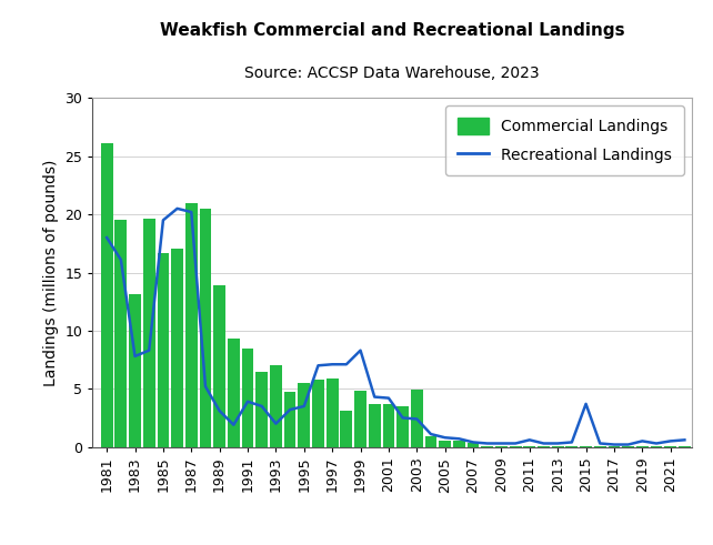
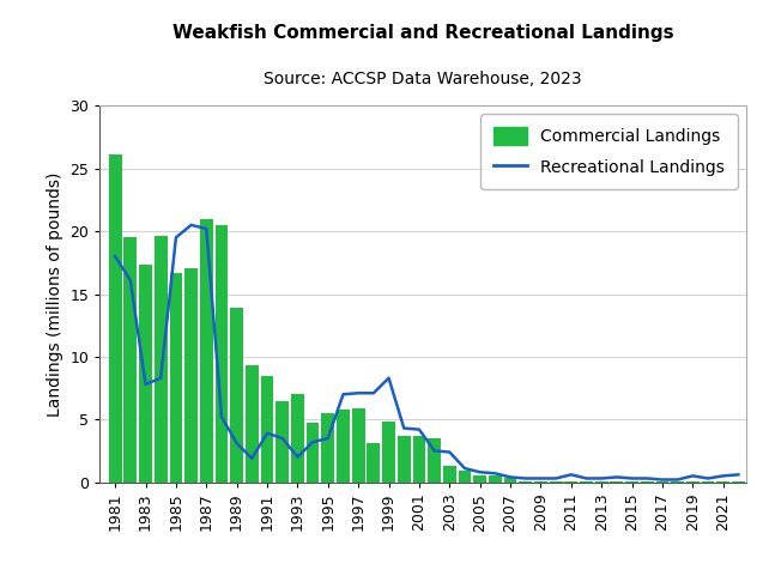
Commercial Landings/1983: 13.1 -> 17.3
Commercial Landings/2003: 4.9 -> 1.3
Recreational Landings/2015: 3.7 -> 0.3
